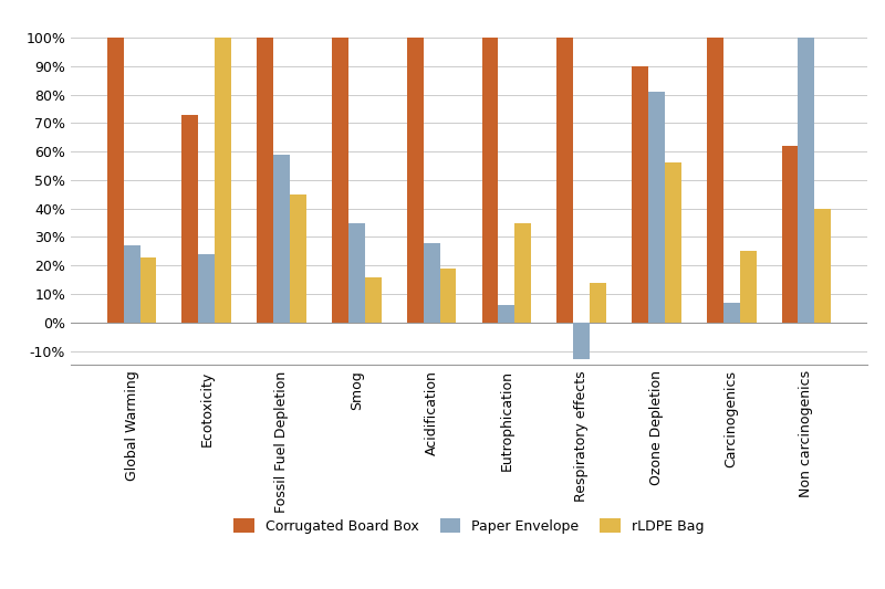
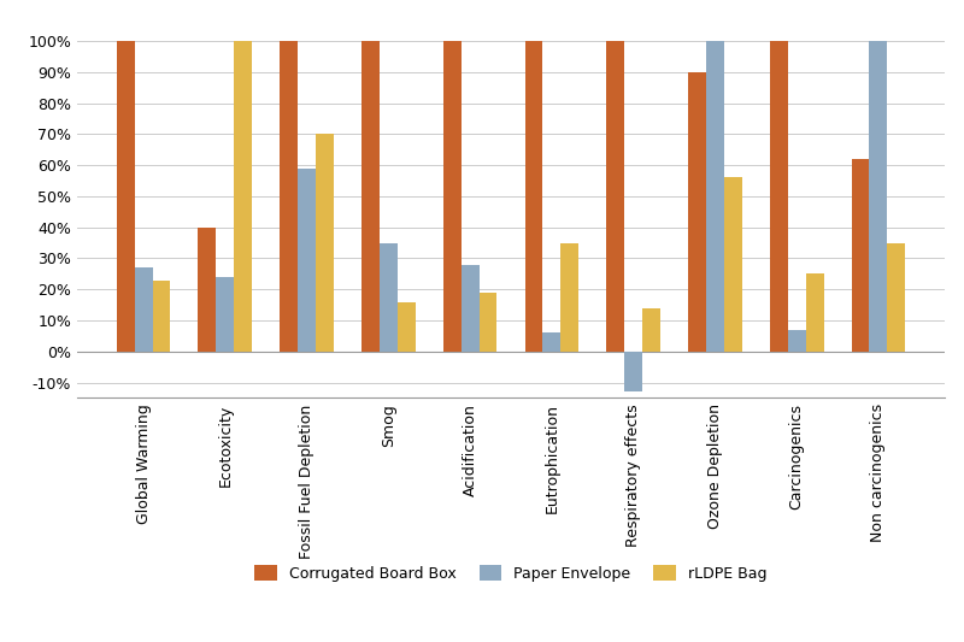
Corrugated Board Box/Ecotoxicity: 73% -> 40%
rLDPE Bag/Fossil Fuel Depletion: 45% -> 70%
Paper Envelope/Ozone Depletion: 81% -> 100%
rLDPE Bag/Non carcinogenics: 40% -> 35%
